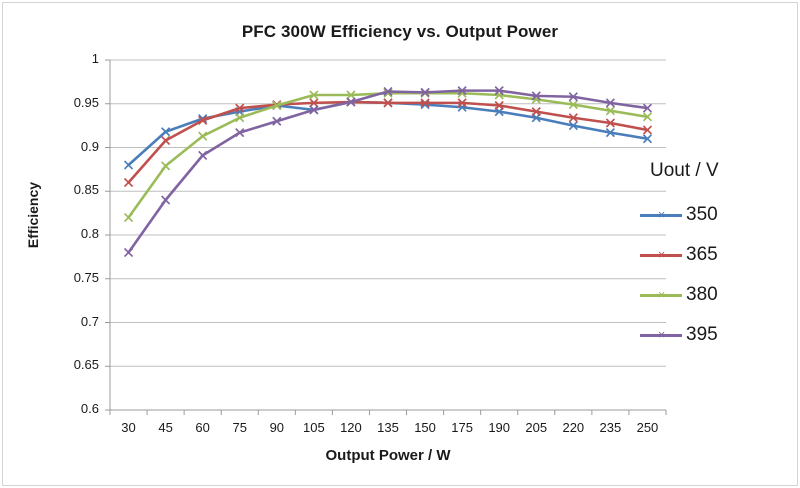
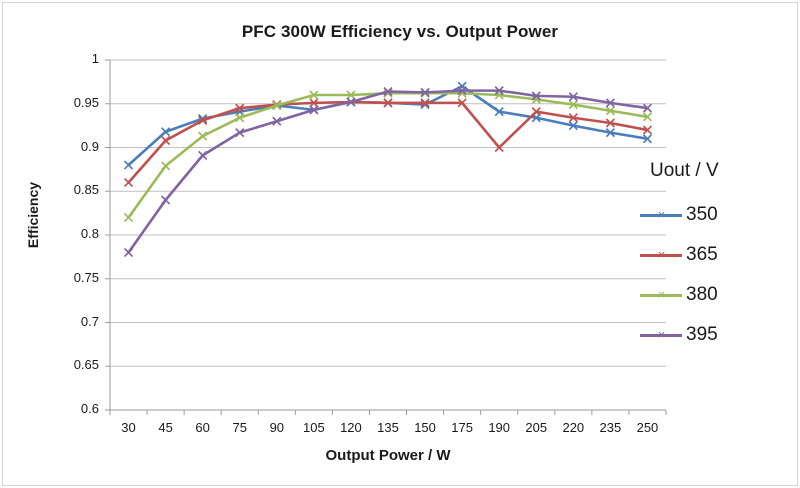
350/175: 0.95 -> 0.97
365/190: 0.95 -> 0.90
